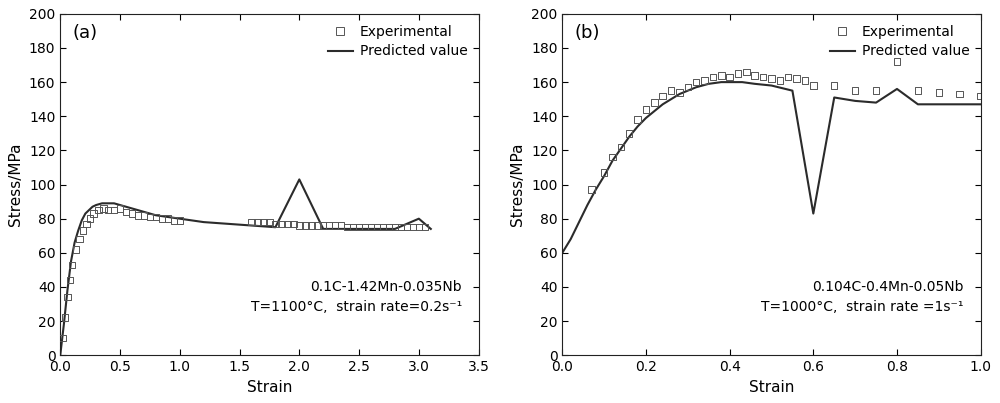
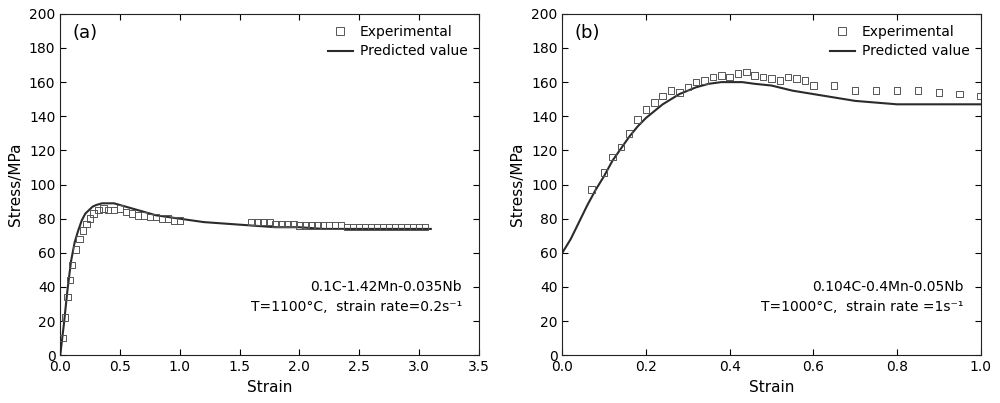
Predicted value/2.0: 103 -> 75
Predicted value/3.0: 80 -> 74
Predicted value/0.6: 83 -> 153
Experimental/0.8: 172 -> 155
Predicted value/0.8: 156 -> 147
